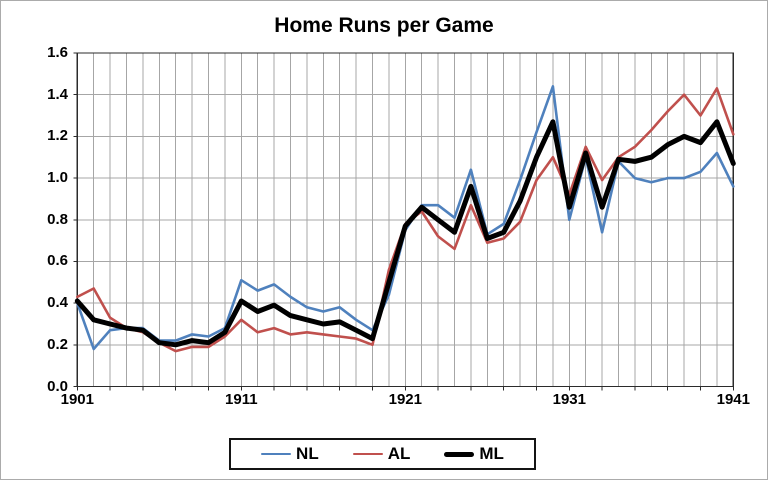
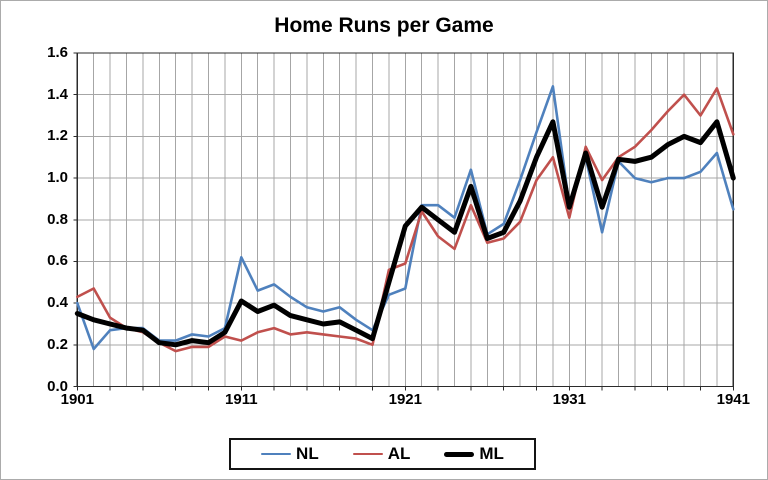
ML/1901: 0.41 -> 0.35
NL/1911: 0.51 -> 0.62
AL/1911: 0.32 -> 0.22
NL/1921: 0.75 -> 0.47
AL/1921: 0.78 -> 0.59
NL/1931: 0.80 -> 0.87
AL/1931: 0.92 -> 0.81
NL/1941: 0.96 -> 0.85
ML/1941: 1.07 -> 1.00
